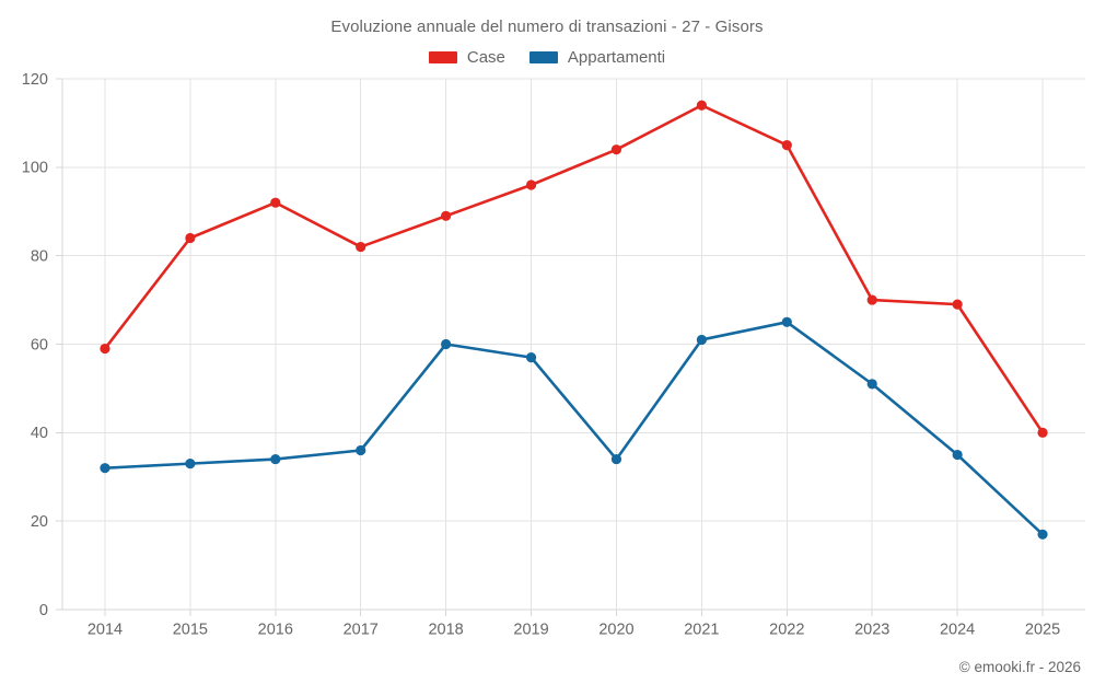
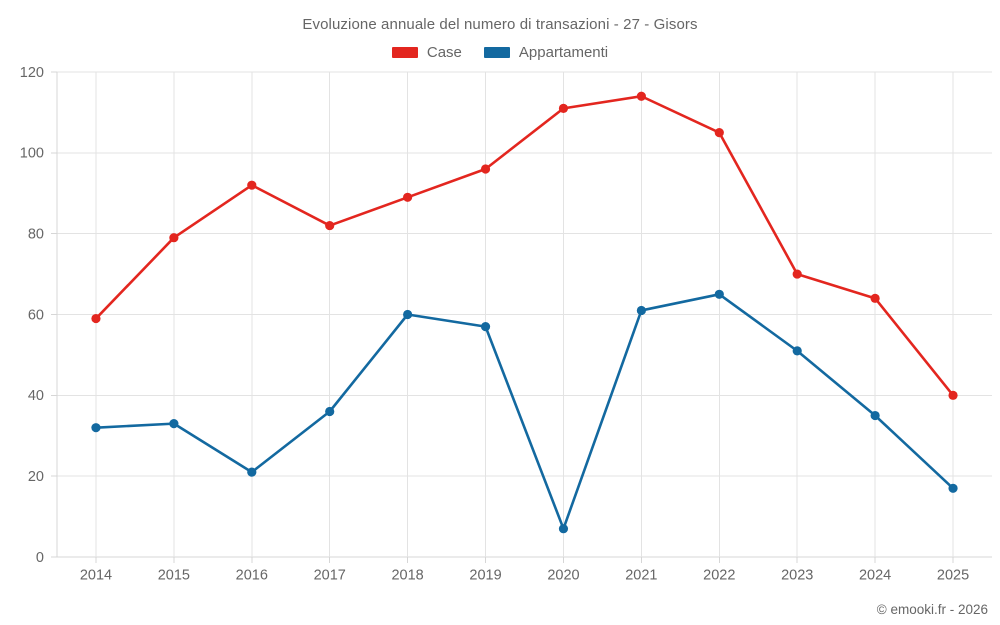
Case/2015: 84 -> 79
Appartamenti/2016: 34 -> 21
Case/2020: 104 -> 111
Appartamenti/2020: 34 -> 7
Case/2024: 69 -> 64
